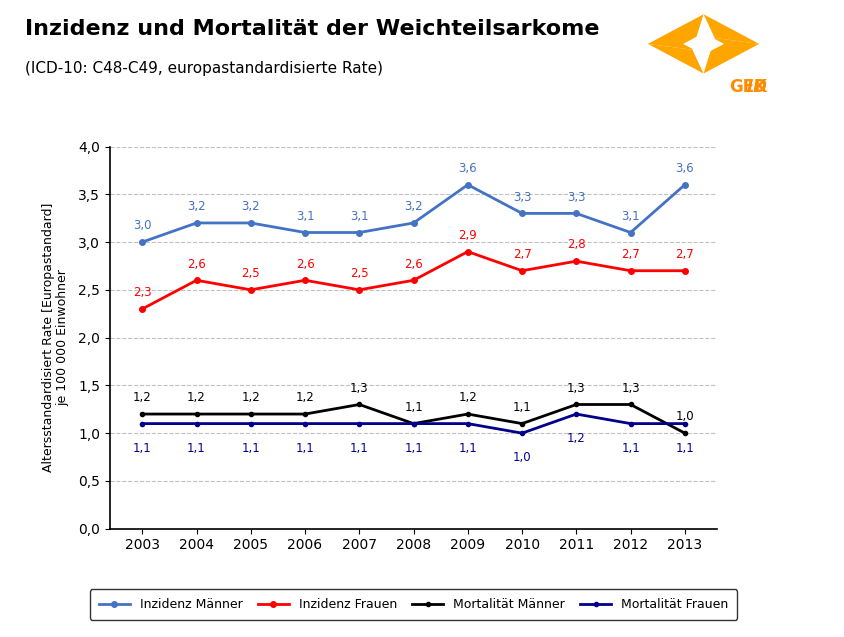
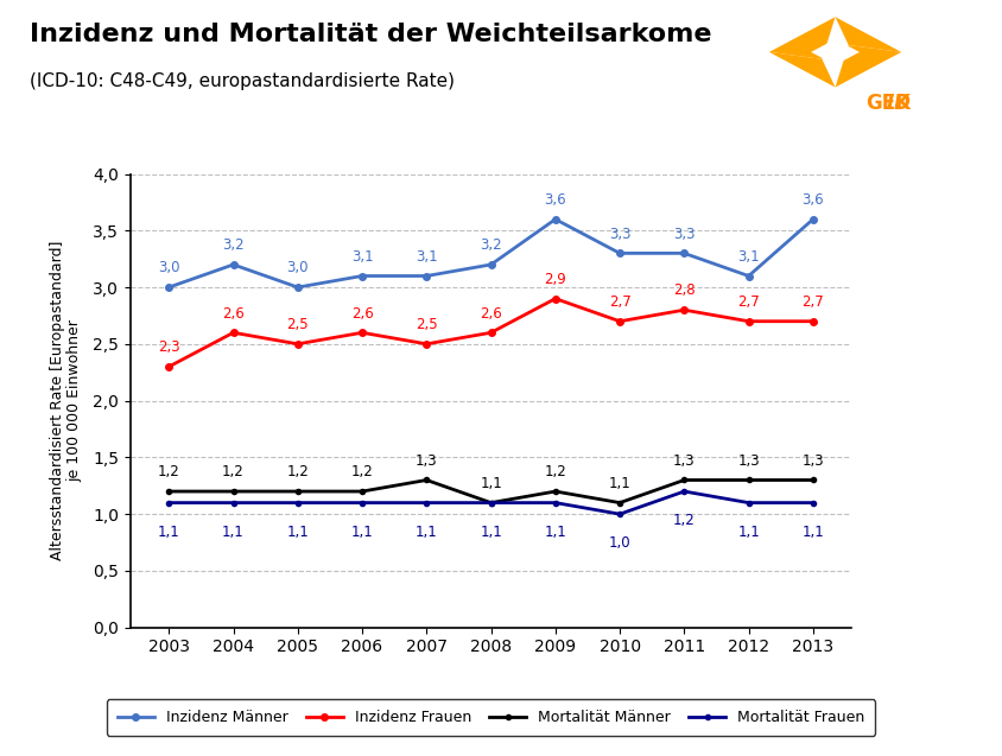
Inzidenz Männer/2005: 3,2 -> 3,0
Mortalität Männer/2013: 1,0 -> 1,3
